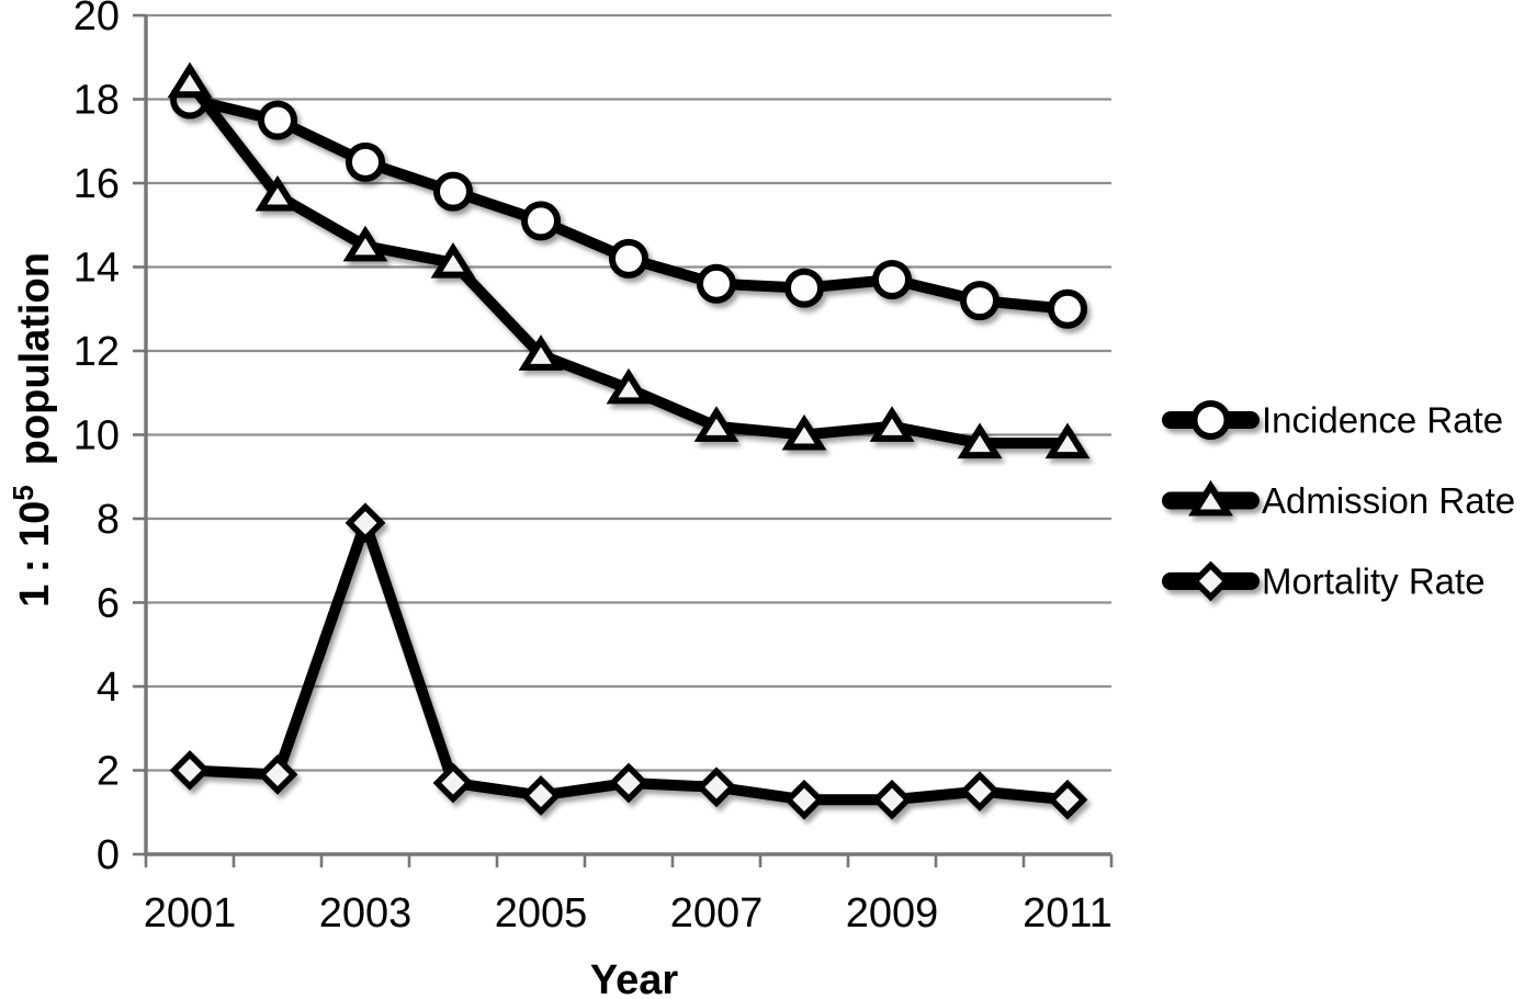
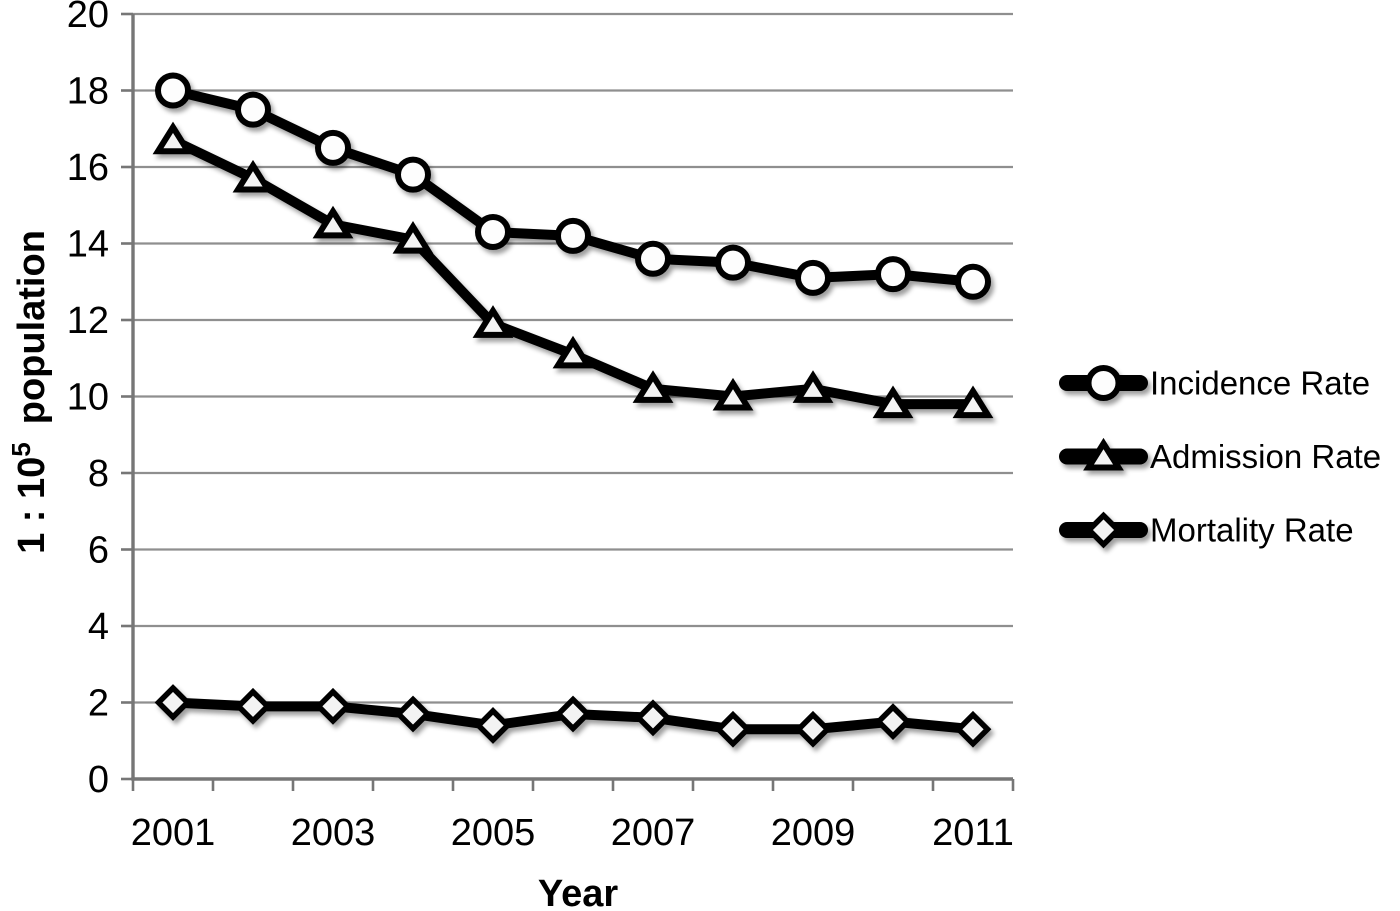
Admission Rate/2001: 18.4 -> 16.7
Mortality Rate/2003: 7.9 -> 1.9
Incidence Rate/2005: 15.1 -> 14.3
Incidence Rate/2009: 13.7 -> 13.1
